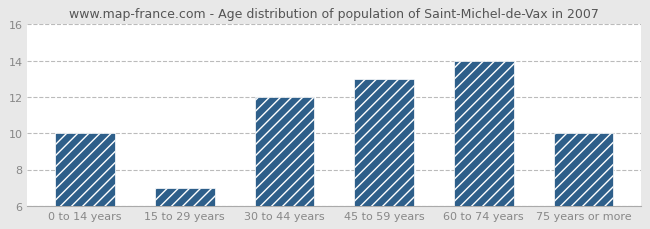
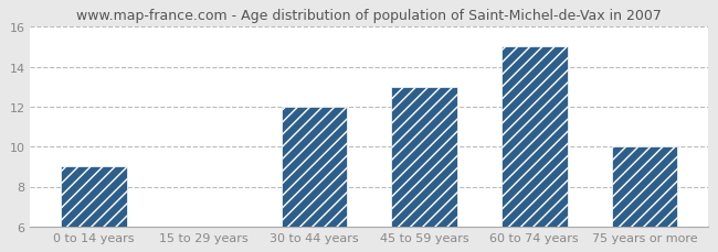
0 to 14 years: 10 -> 9
15 to 29 years: 7 -> 6
60 to 74 years: 14 -> 15
